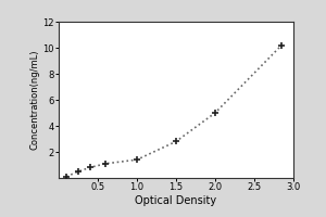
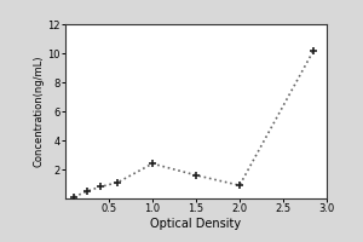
1.0: 1.4 -> 2.4
1.5: 2.8 -> 1.6
2.0: 5.0 -> 0.9
